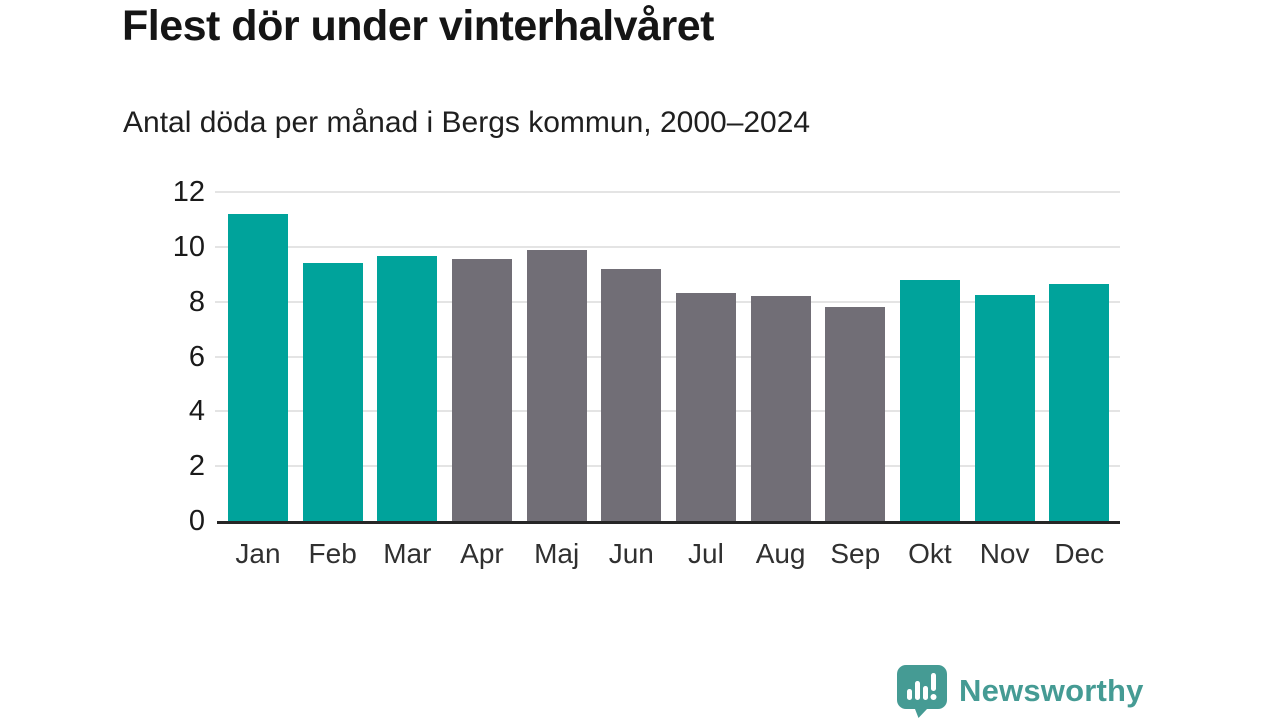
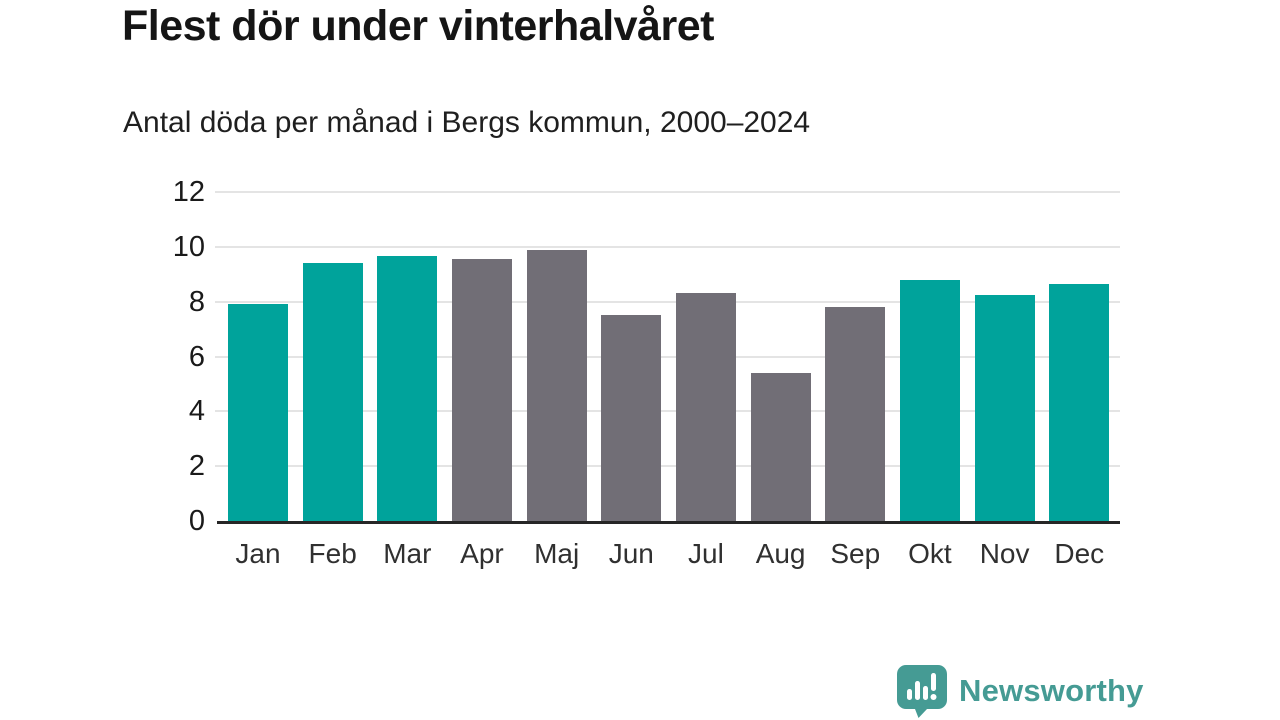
Jan: 11.2 -> 7.9
Jun: 9.2 -> 7.5
Aug: 8.2 -> 5.4
